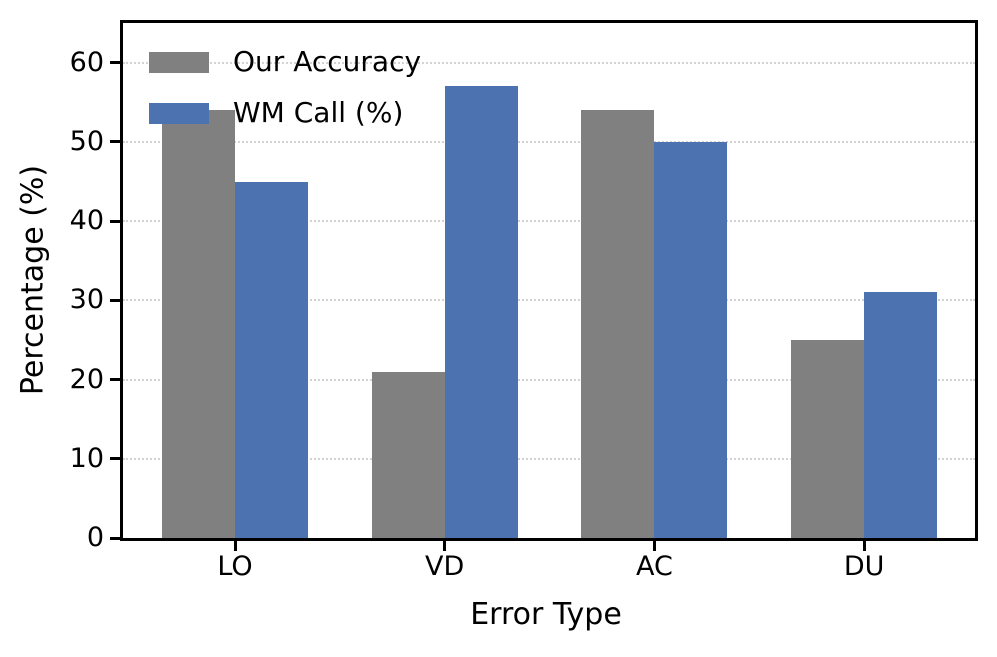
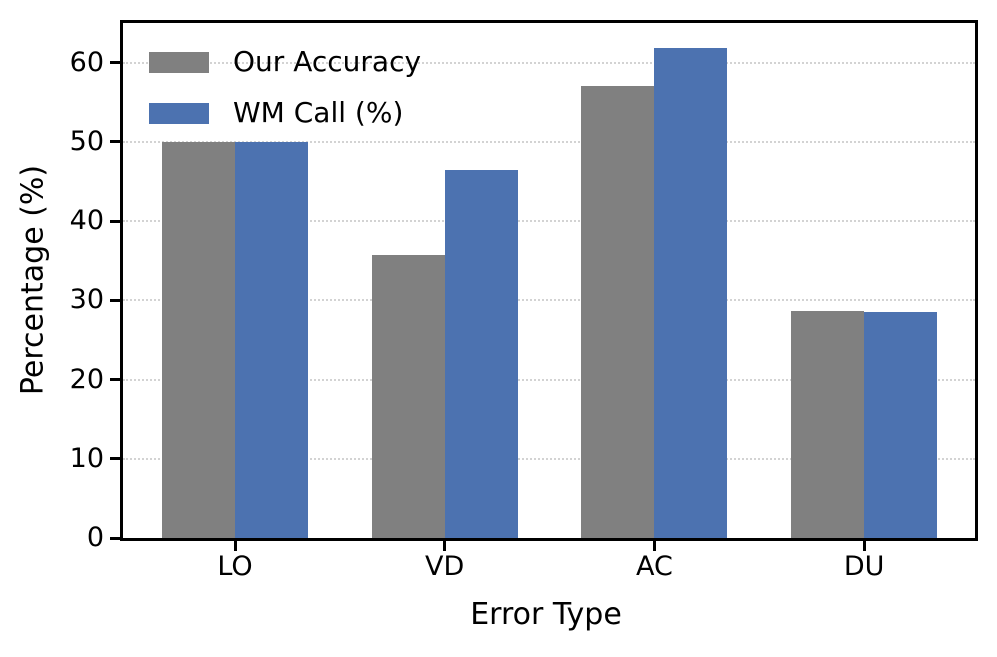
Our Accuracy/LO: 54 -> 50
WM Call (%)/LO: 45 -> 50
Our Accuracy/VD: 21 -> 36
WM Call (%)/VD: 57 -> 46
Our Accuracy/AC: 54 -> 57
WM Call (%)/AC: 50 -> 62
Our Accuracy/DU: 25 -> 29
WM Call (%)/DU: 31 -> 28
